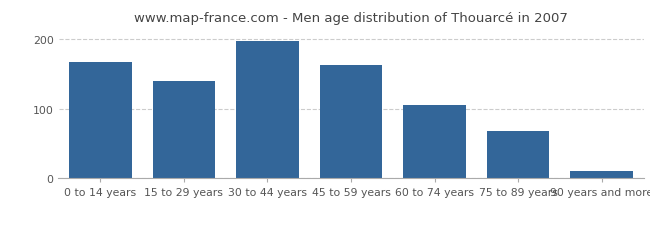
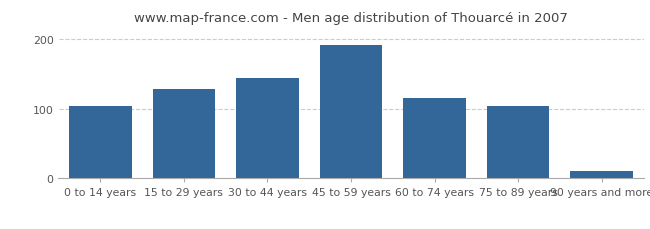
0 to 14 years: 168 -> 104
15 to 29 years: 140 -> 128
30 to 44 years: 197 -> 144
45 to 59 years: 163 -> 192
60 to 74 years: 105 -> 116
75 to 89 years: 68 -> 104
